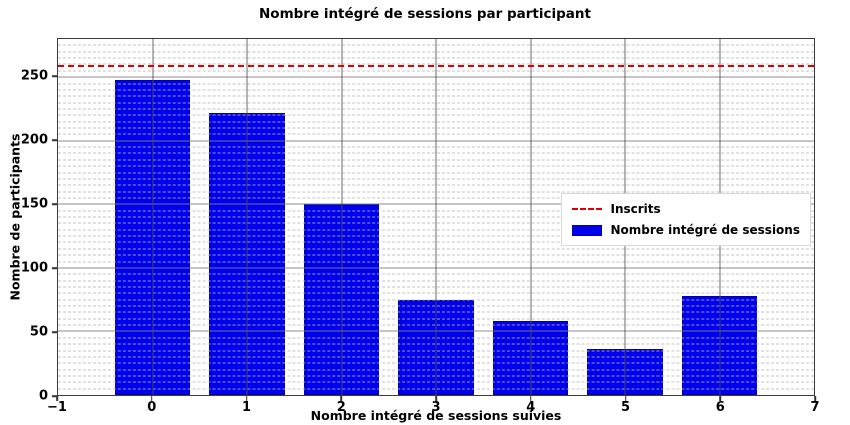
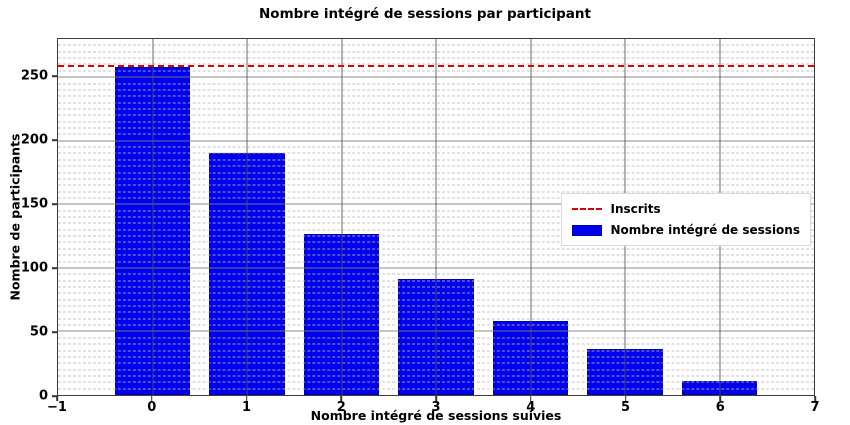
0: 248 -> 258
1: 222 -> 190
2: 150 -> 127
3: 75 -> 91
6: 78 -> 11
